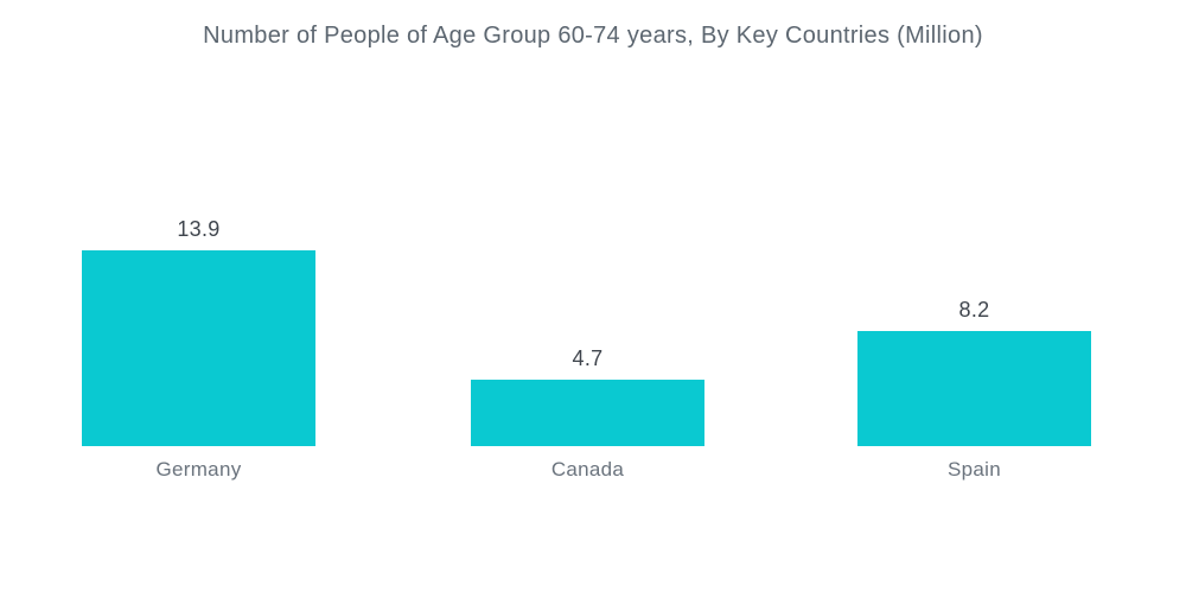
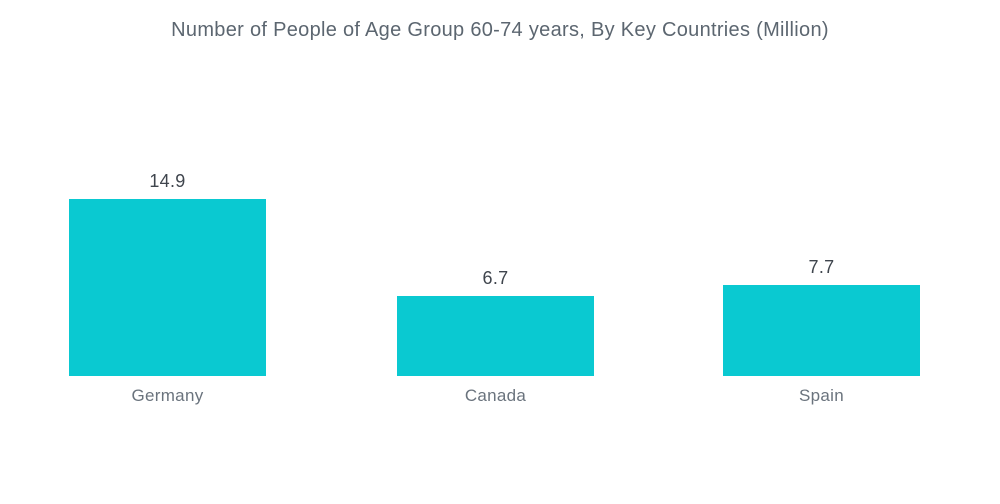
Germany: 13.9 -> 14.9
Canada: 4.7 -> 6.7
Spain: 8.2 -> 7.7
